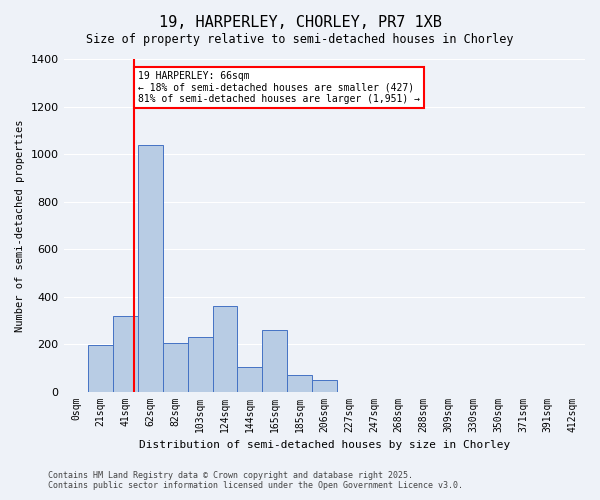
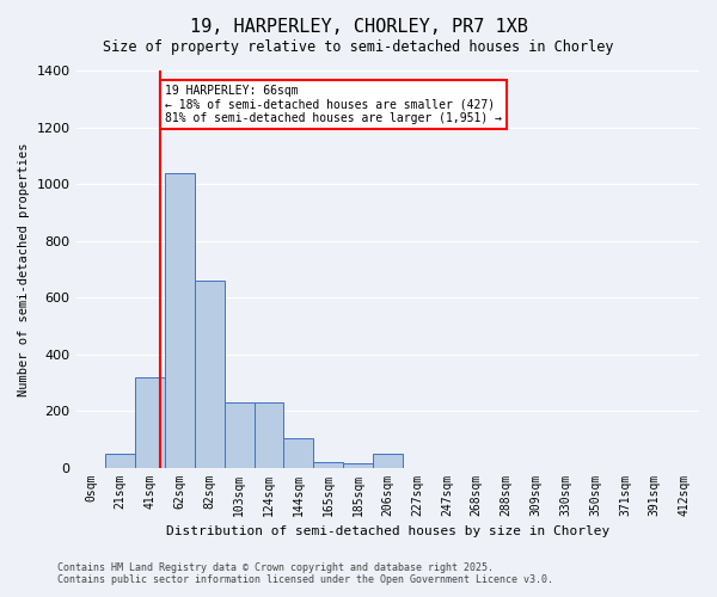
21sqm: 195 -> 50
82sqm: 205 -> 660
124sqm: 360 -> 230
165sqm: 260 -> 20
185sqm: 70 -> 15
